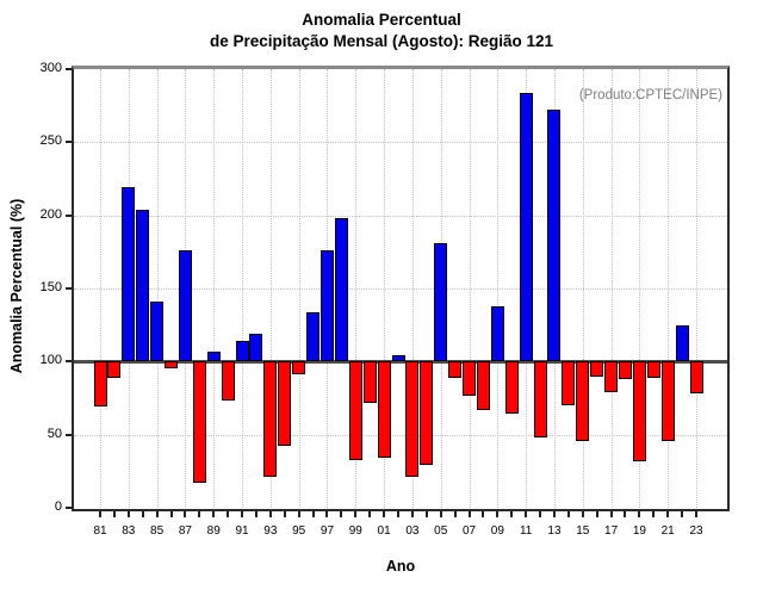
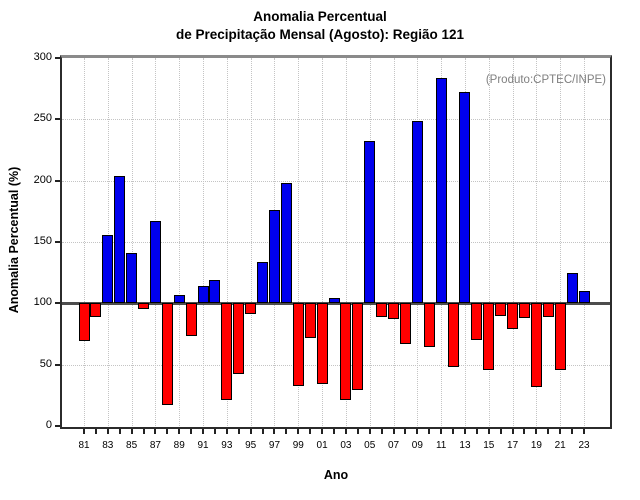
83: 219 -> 156
87: 176 -> 167
05: 181 -> 232
07: 77 -> 87
09: 138 -> 249
23: 78 -> 110
